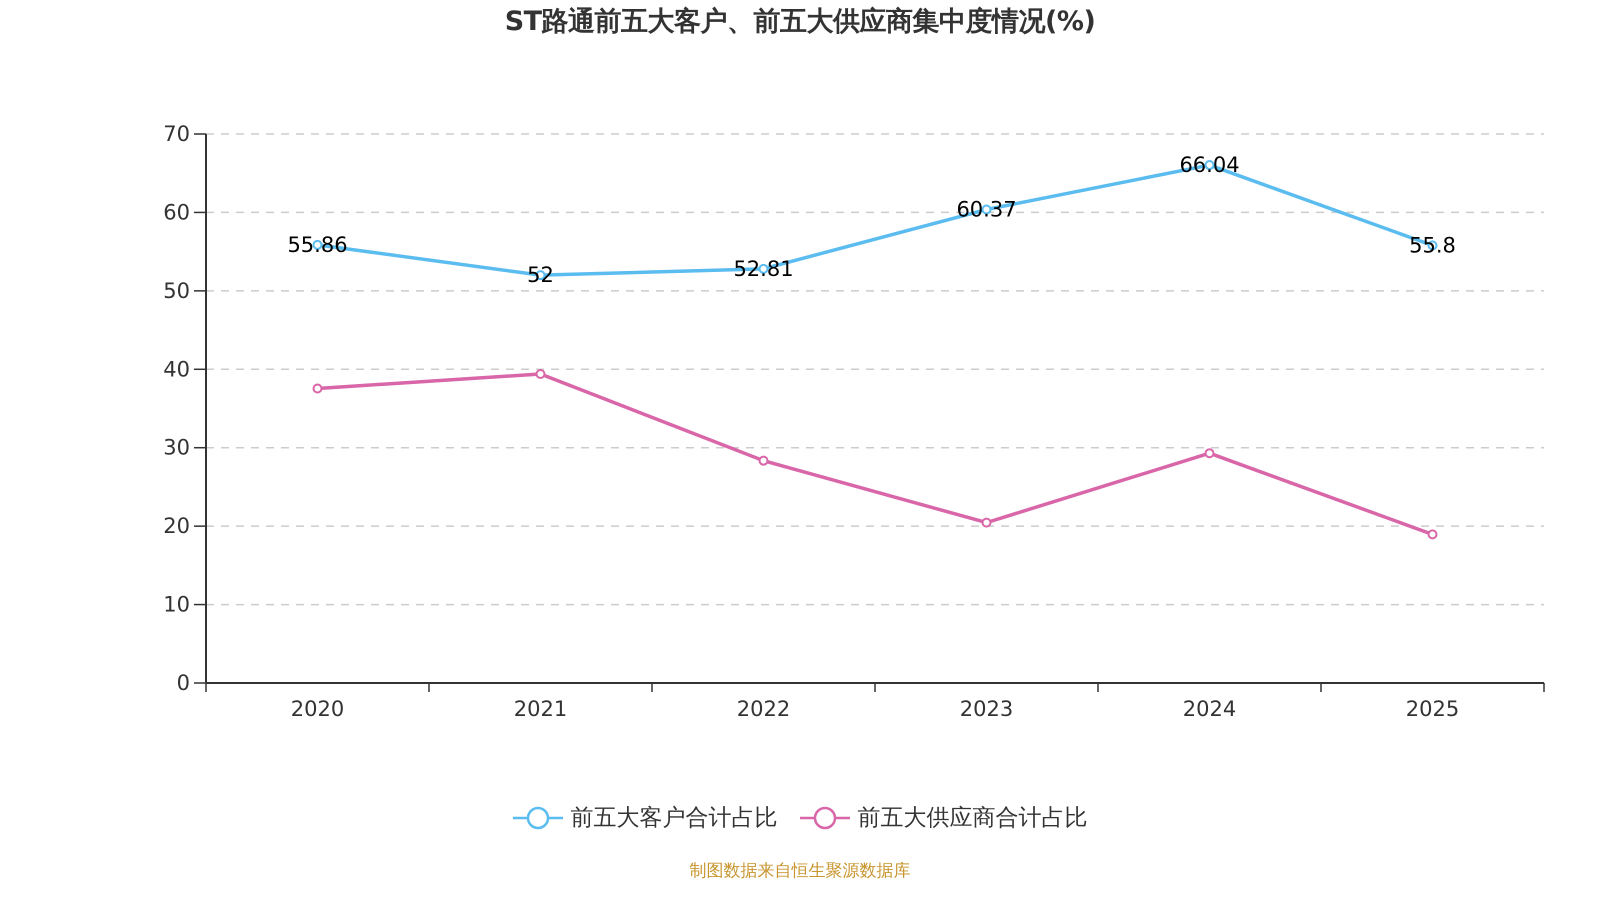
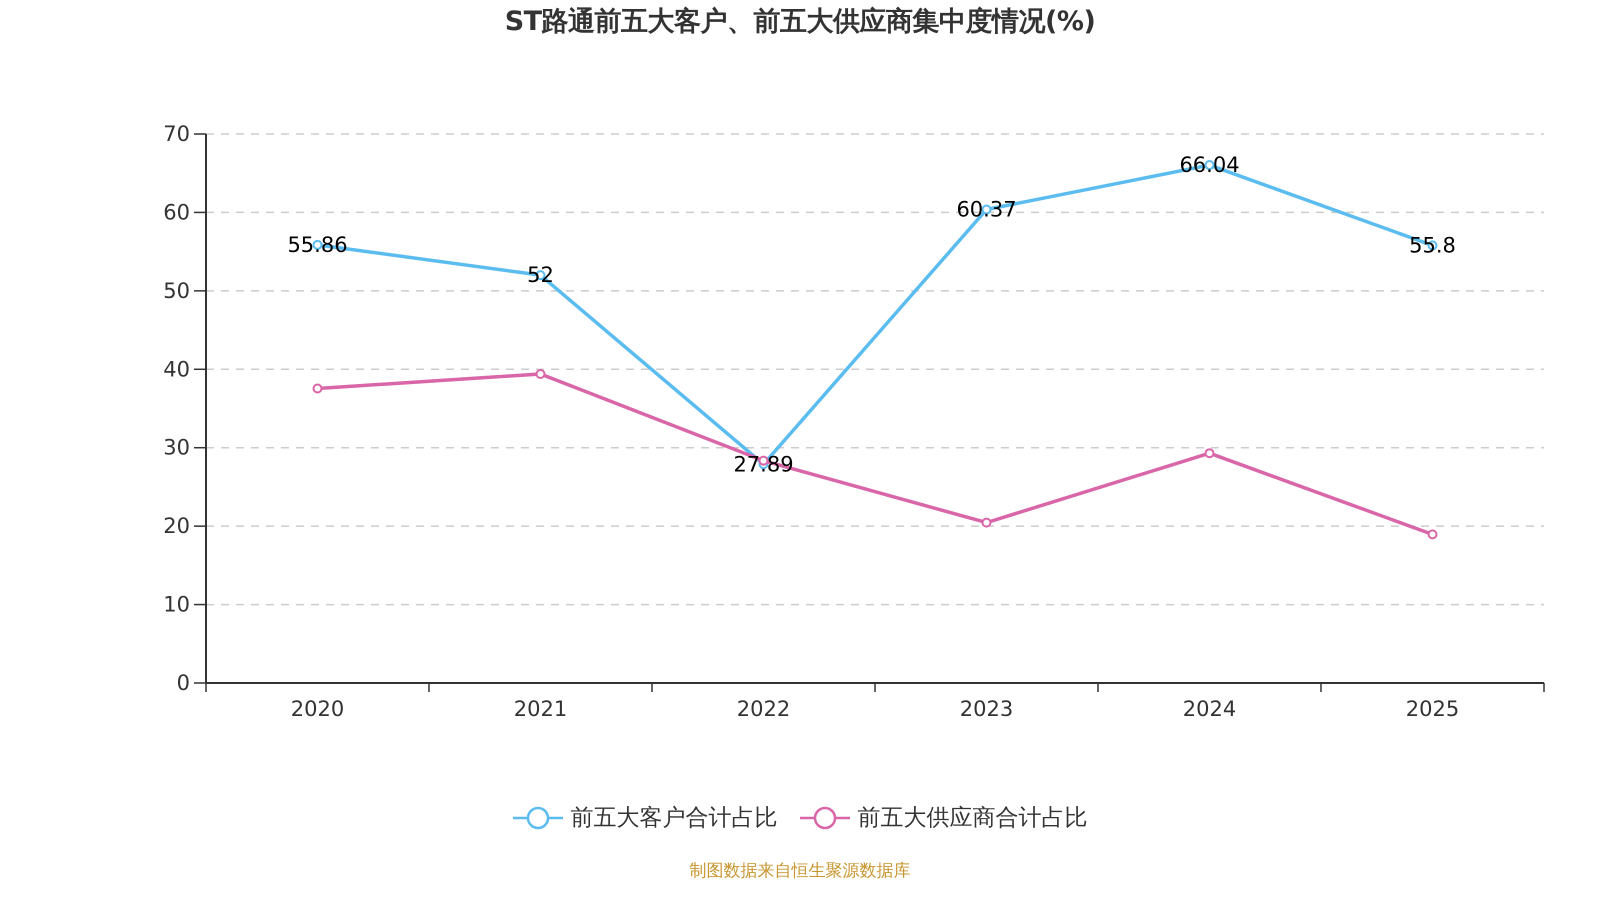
前五大客户合计占比/2022: 52.81 -> 27.89
